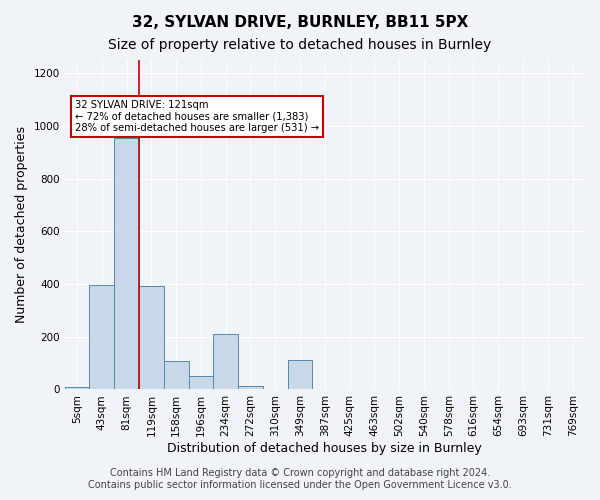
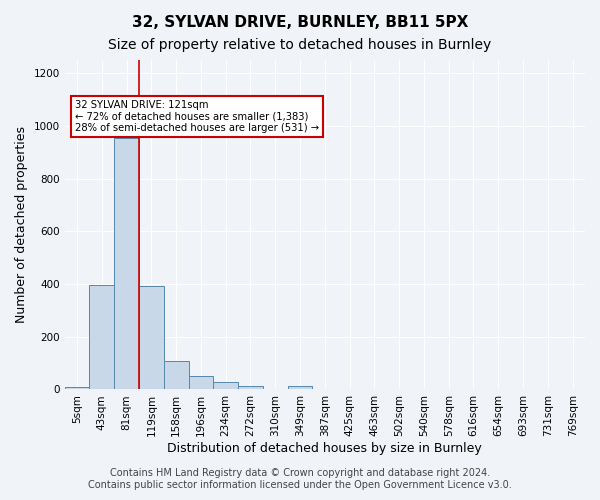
234sqm: 210 -> 27
349sqm: 110 -> 12
